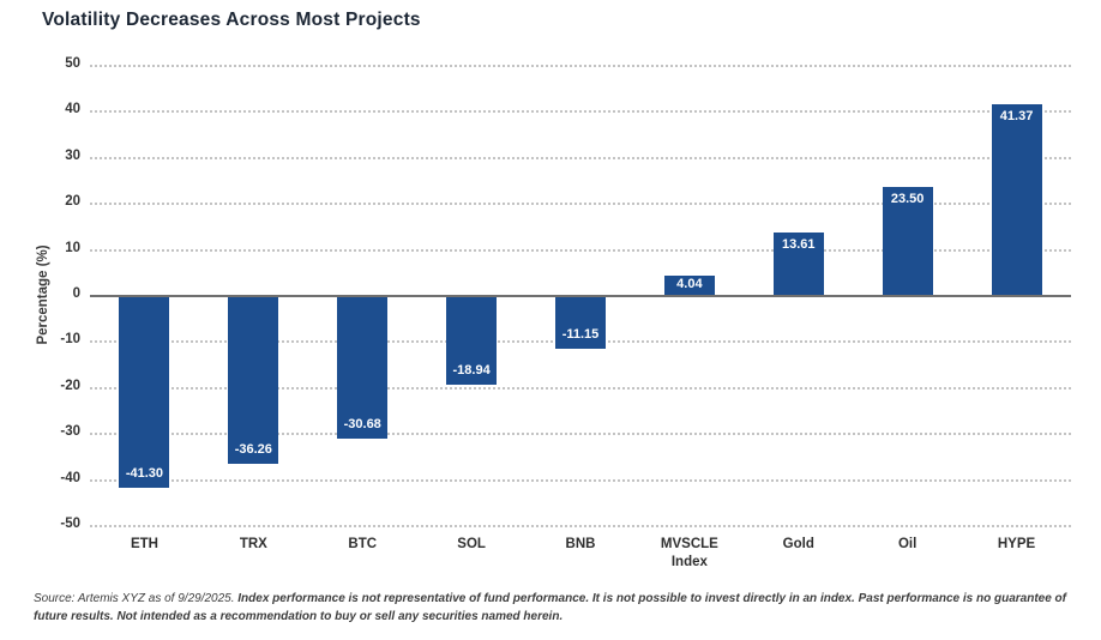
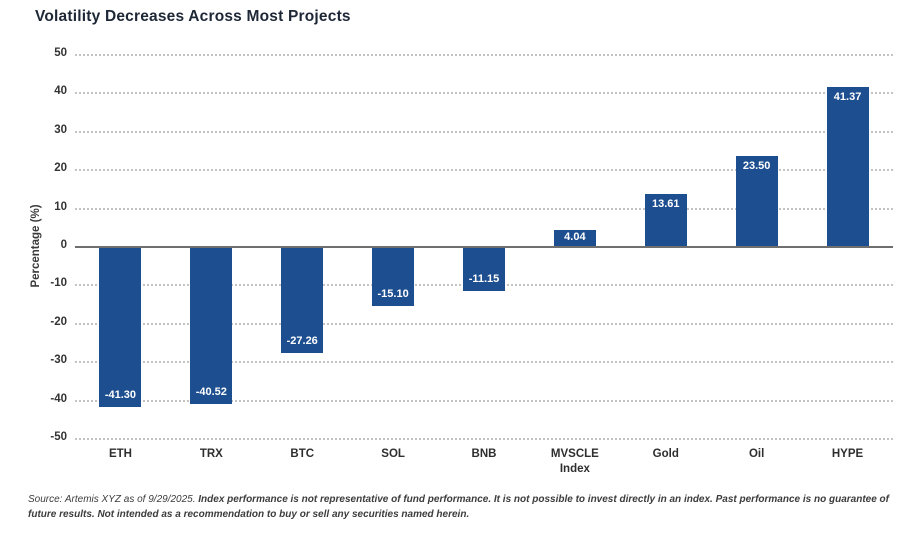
TRX: -36.26 -> -40.52
BTC: -30.68 -> -27.26
SOL: -18.94 -> -15.10
